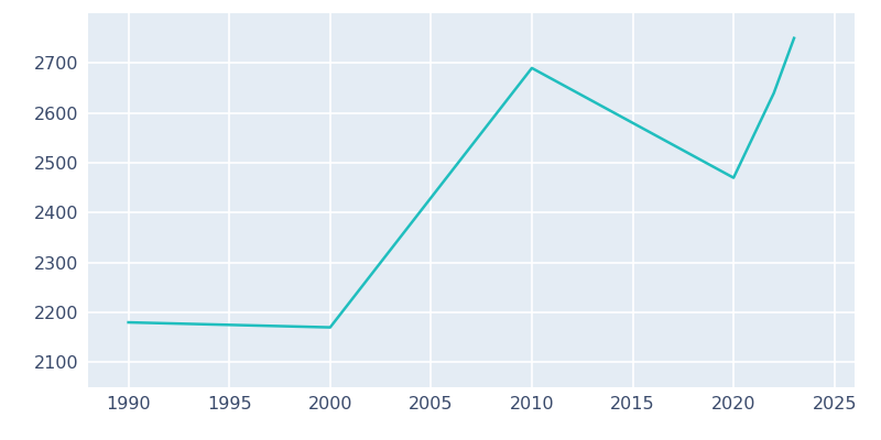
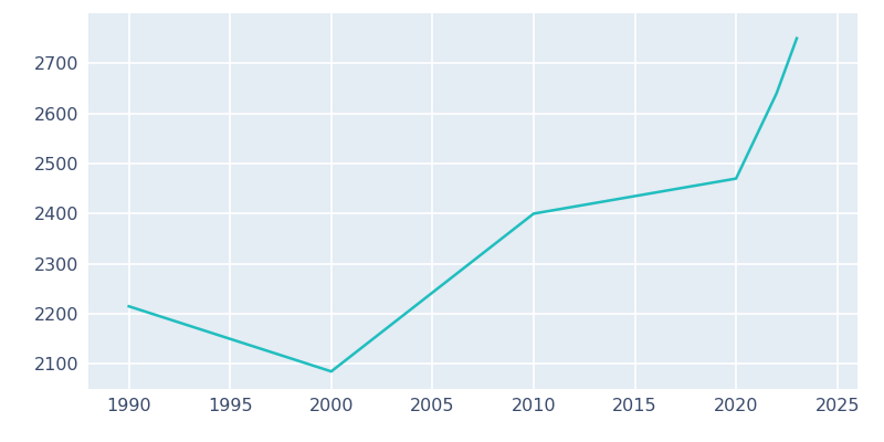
1990: 2180 -> 2215
2000: 2170 -> 2085
2010: 2690 -> 2400
